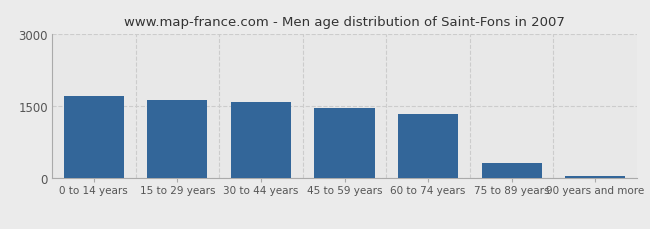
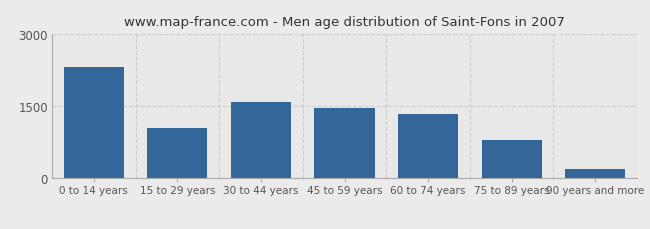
0 to 14 years: 1700 -> 2300
15 to 29 years: 1620 -> 1050
75 to 89 years: 310 -> 800
90 years and more: 40 -> 200
